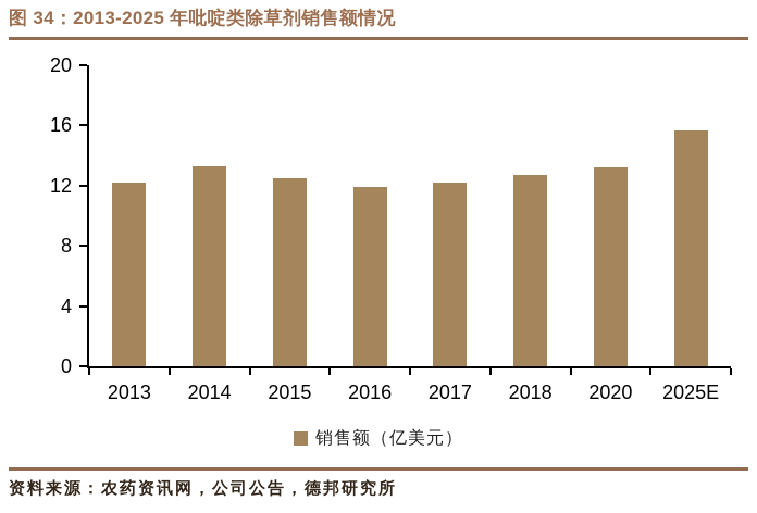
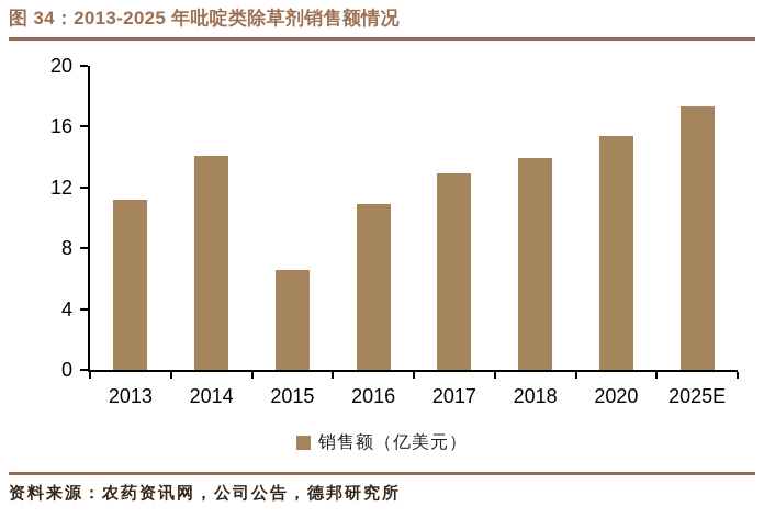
2013: 12.2 -> 11.2
2014: 13.3 -> 14.1
2015: 12.5 -> 6.6
2016: 11.9 -> 10.9
2017: 12.2 -> 12.9
2018: 12.7 -> 13.9
2020: 13.2 -> 15.4
2025E: 15.7 -> 17.3
